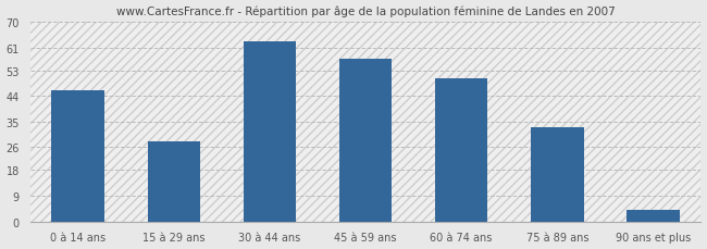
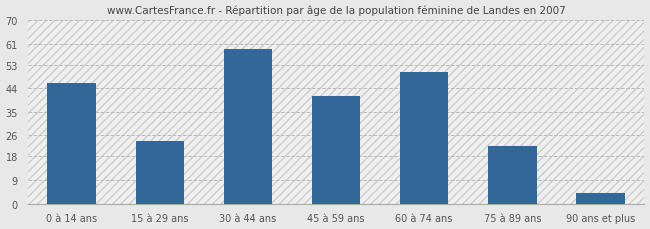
15 à 29 ans: 28 -> 24
30 à 44 ans: 63 -> 59
45 à 59 ans: 57 -> 41
75 à 89 ans: 33 -> 22
